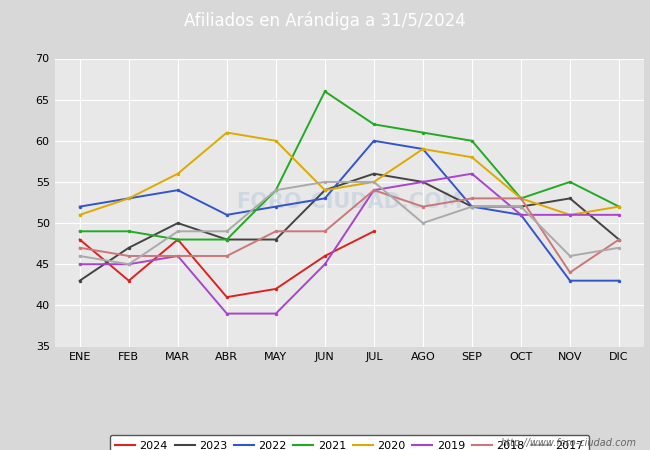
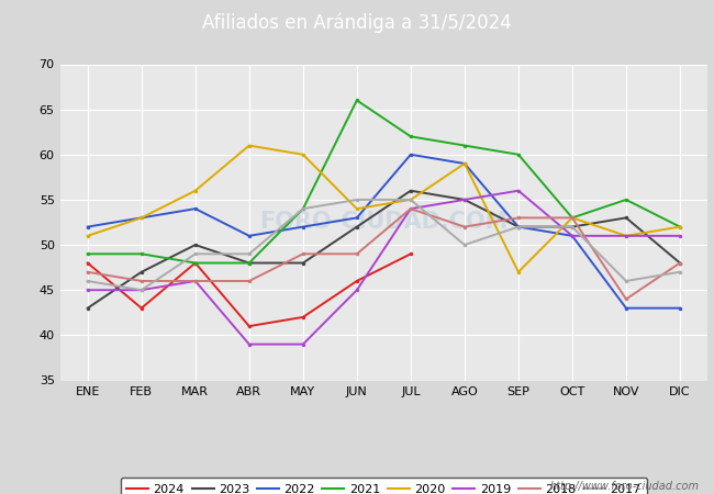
2023/JUN: 54 -> 52
2020/SEP: 58 -> 47
